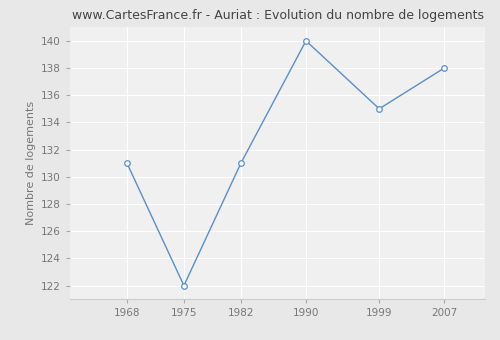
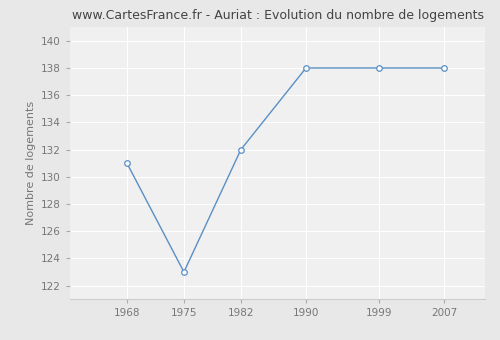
1975: 122 -> 123
1982: 131 -> 132
1990: 140 -> 138
1999: 135 -> 138
